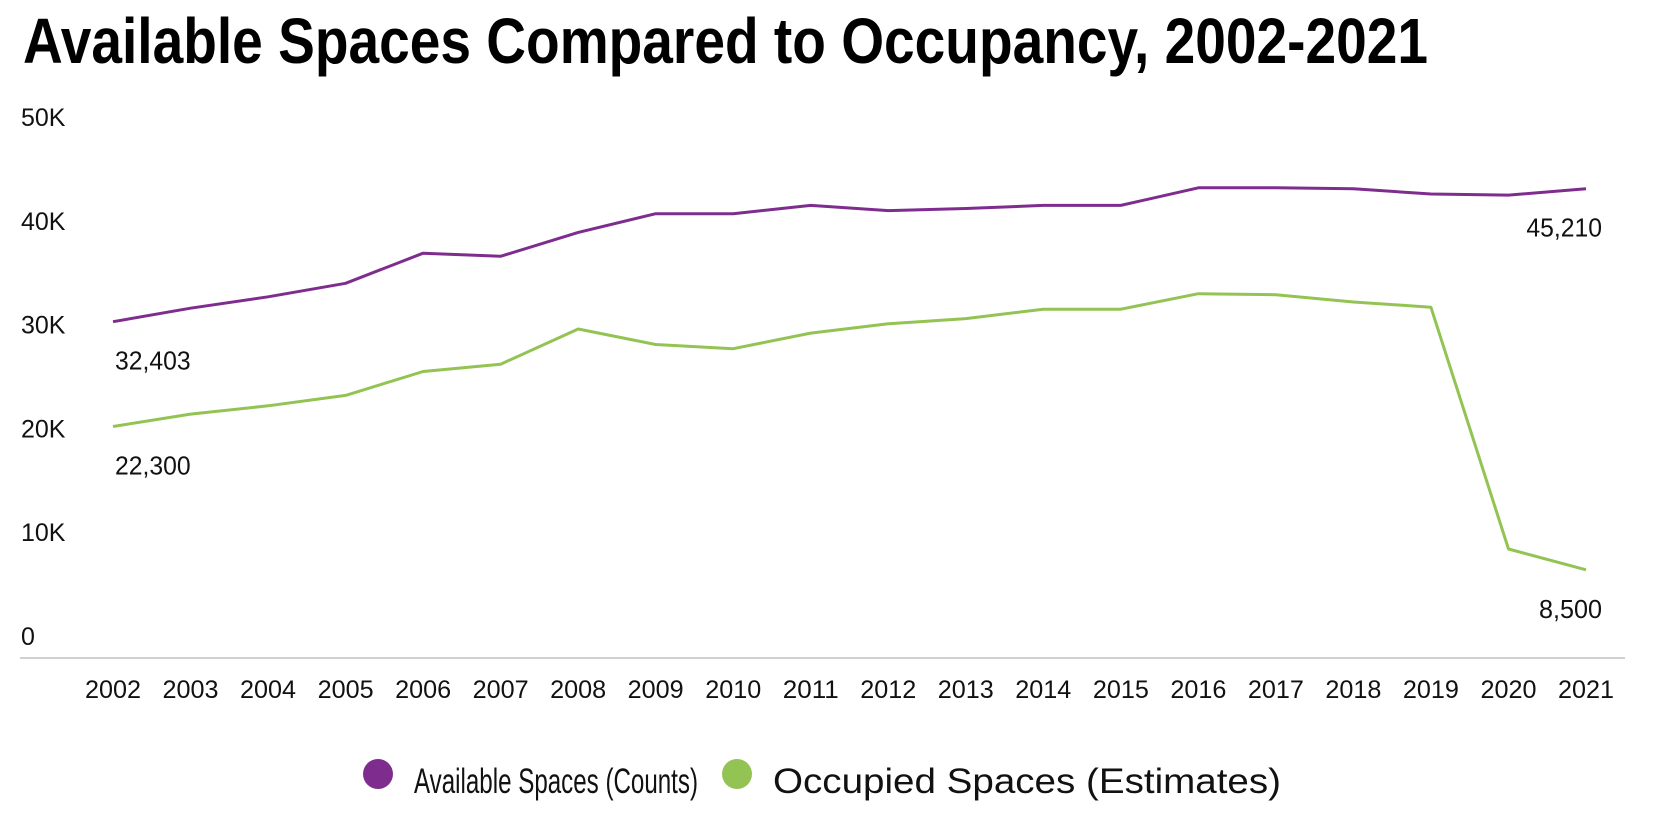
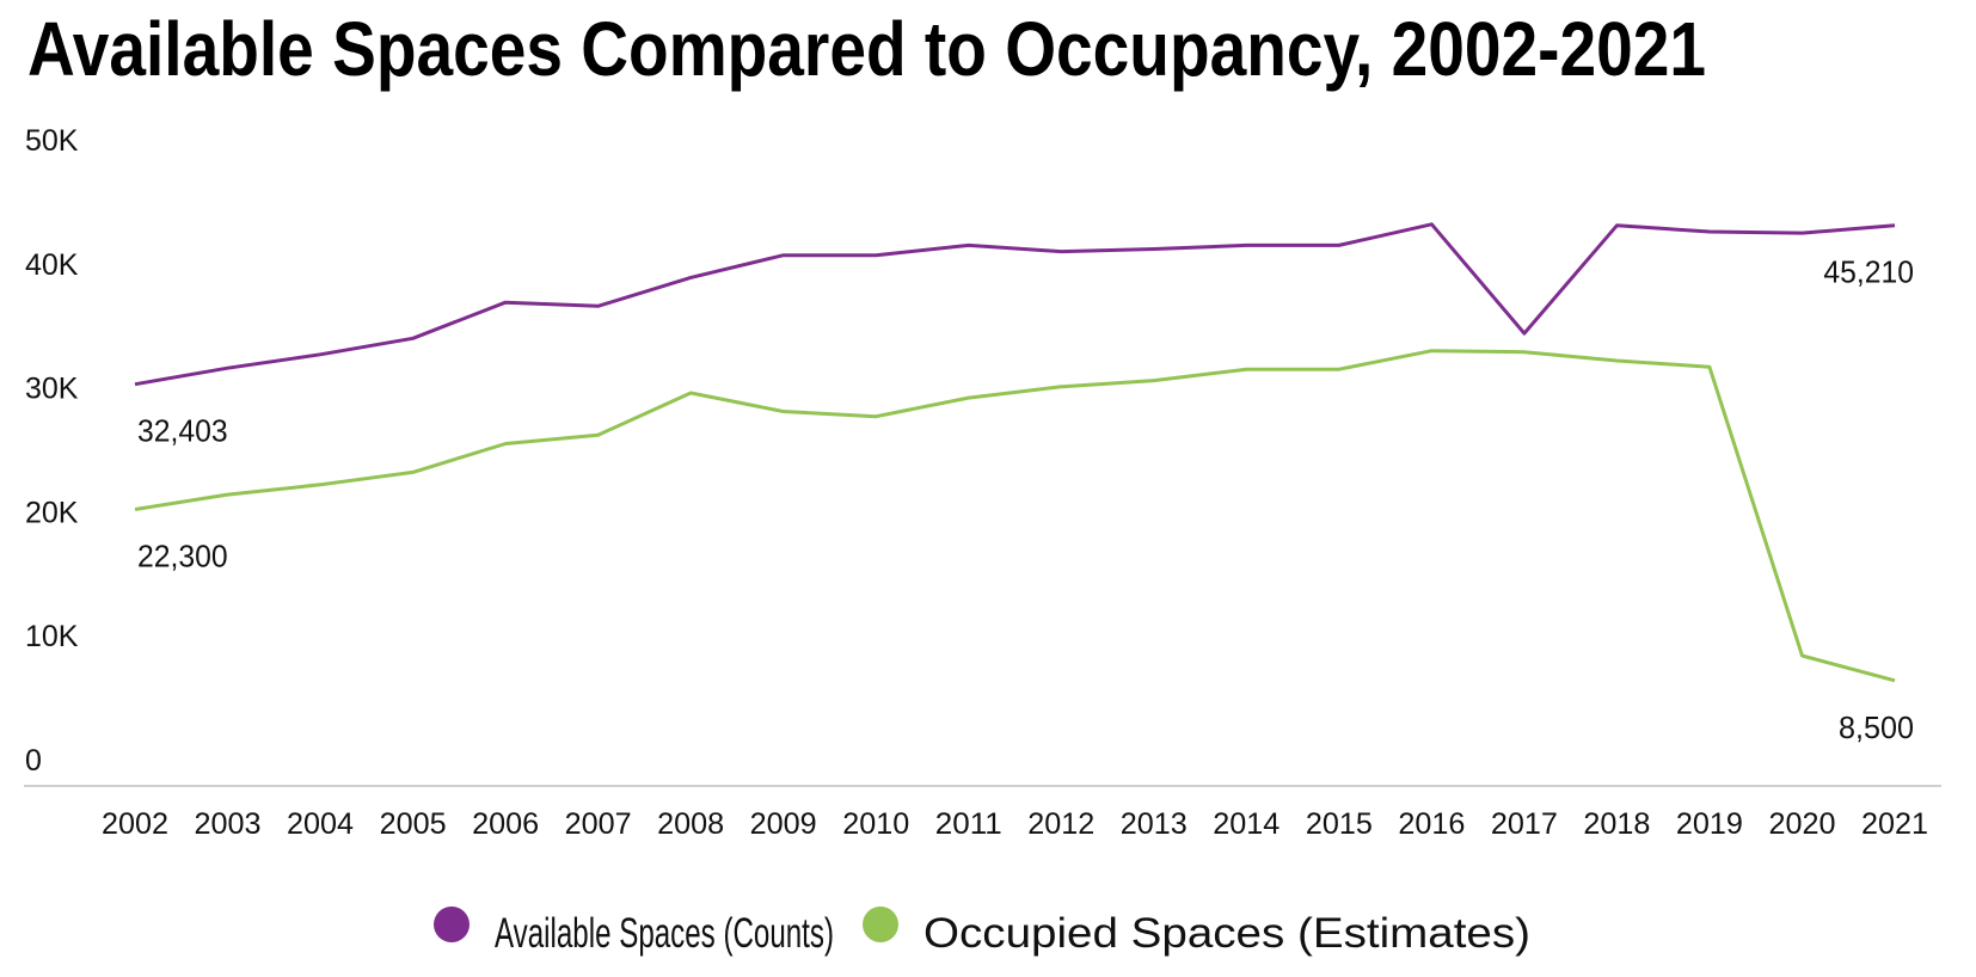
Available Spaces (Counts)/2017: 45.3K -> 36.5K
